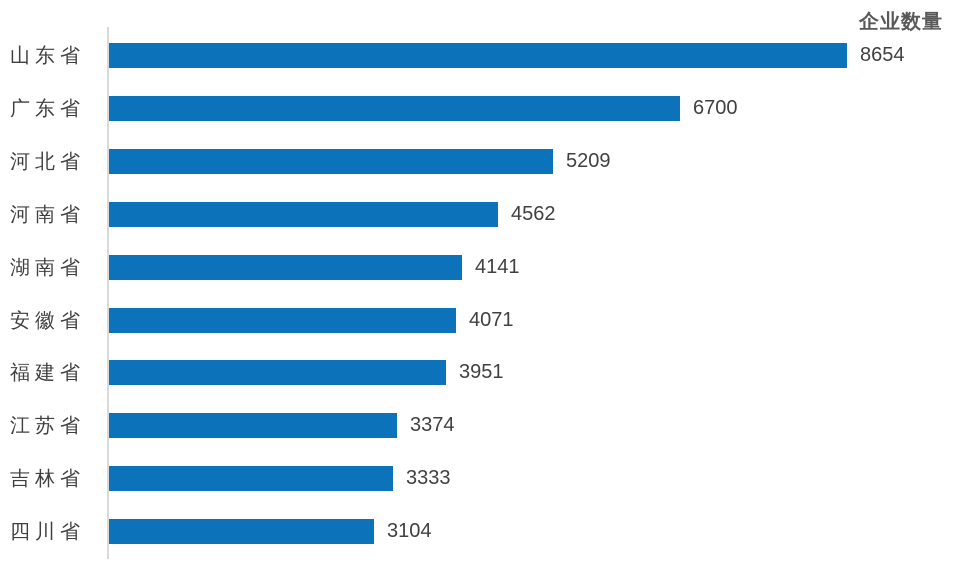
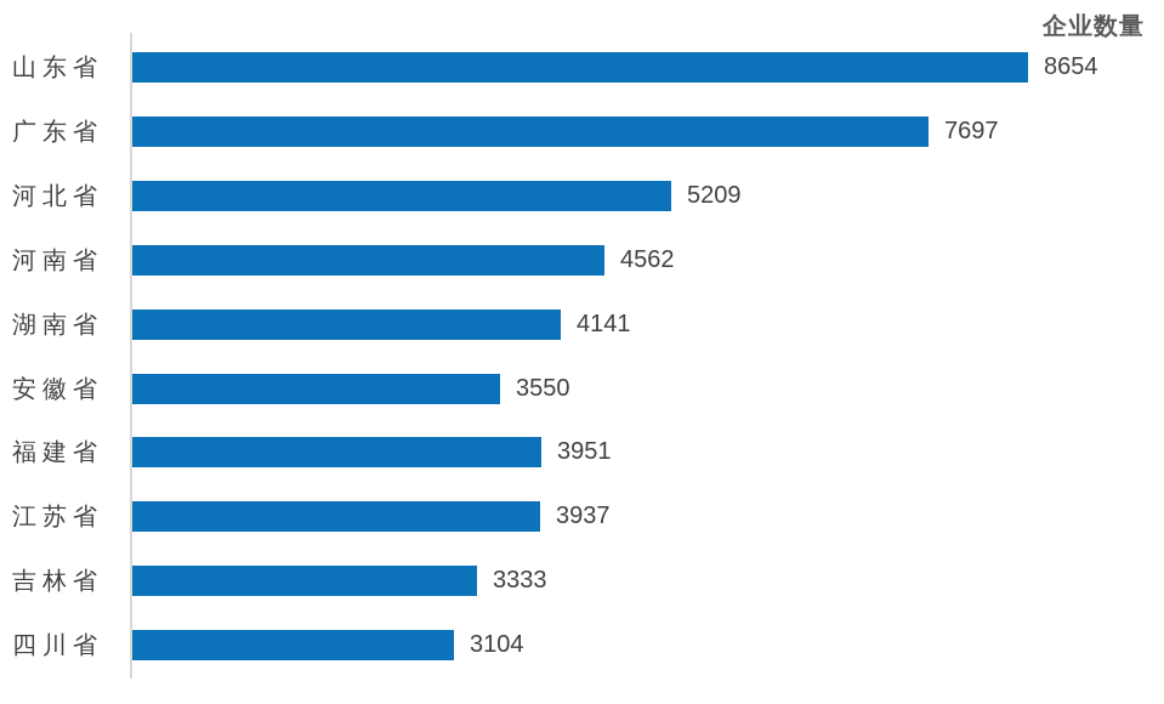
广东省: 6700 -> 7697
安徽省: 4071 -> 3550
江苏省: 3374 -> 3937
